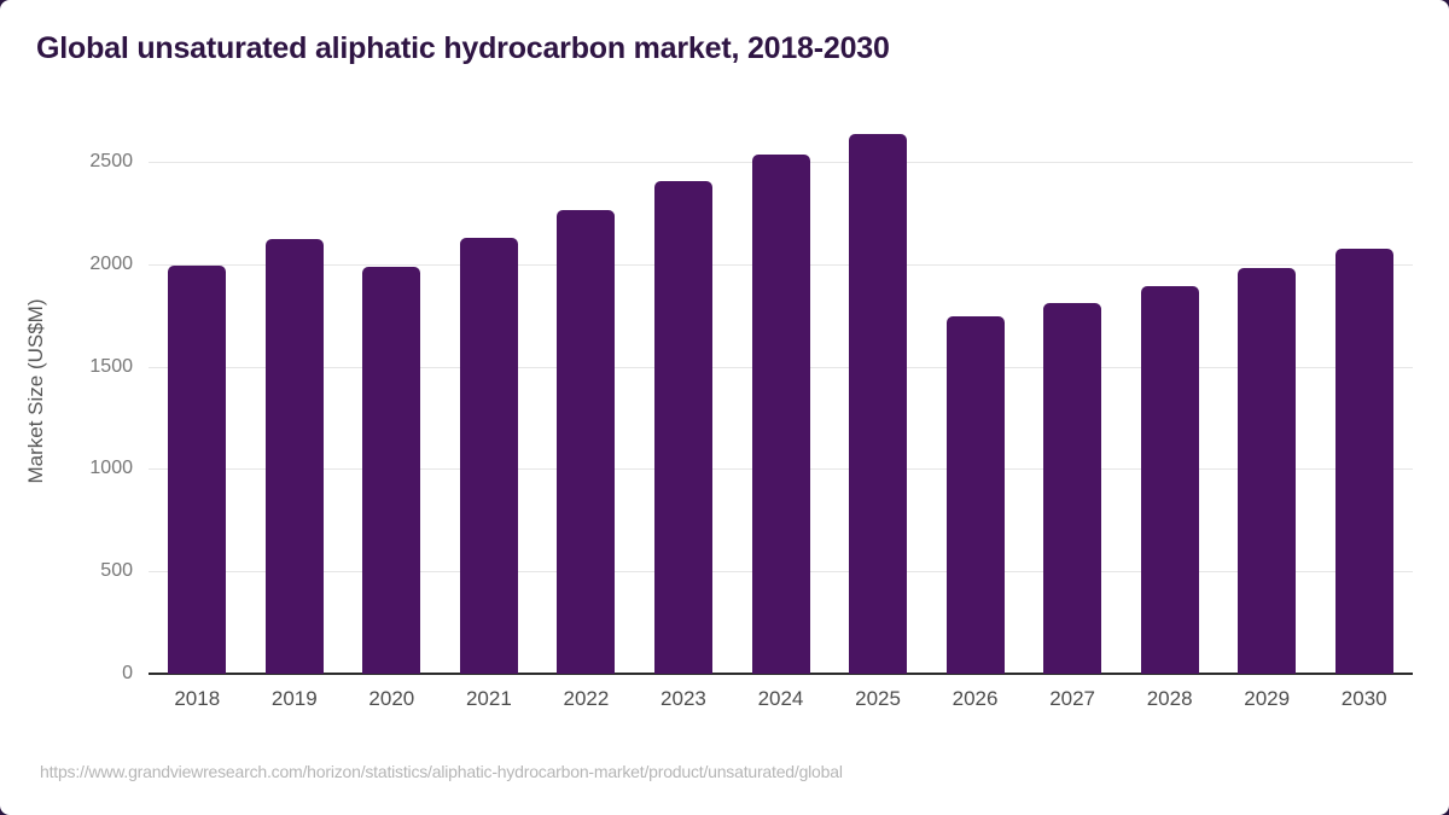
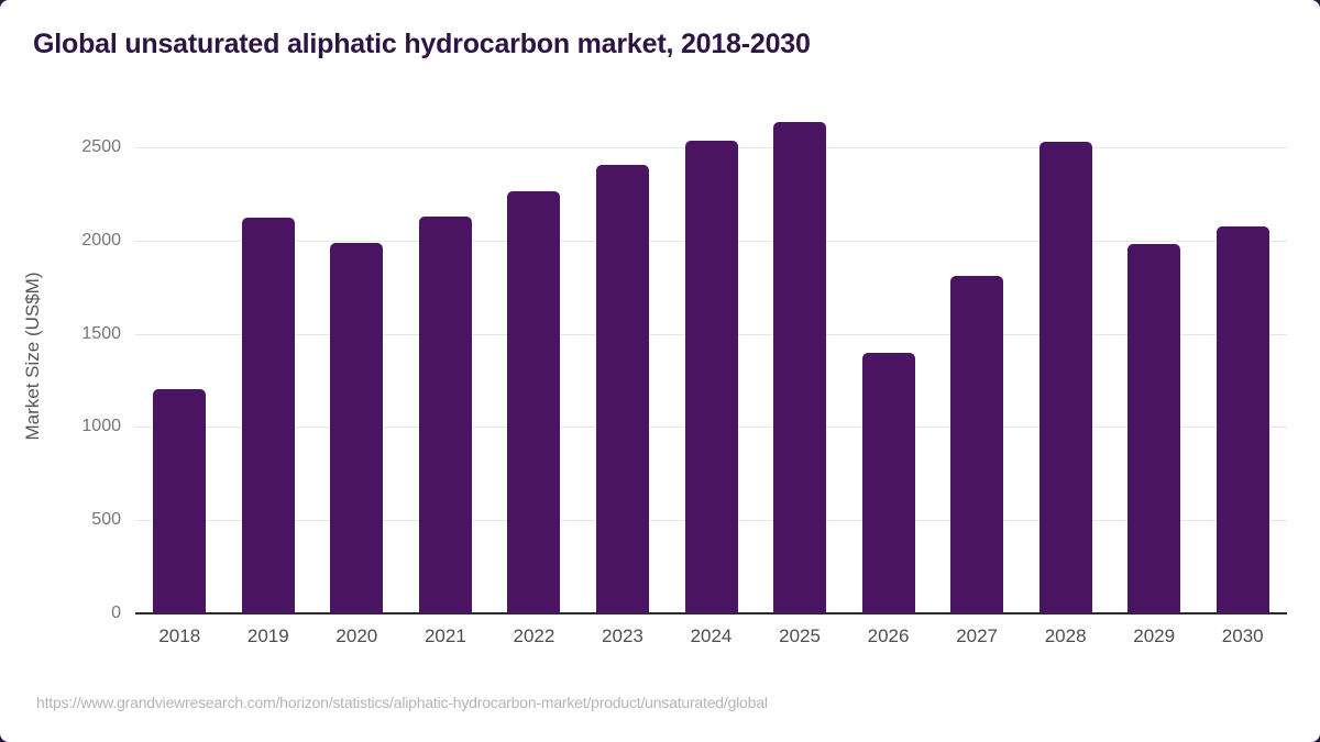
2018: 1990 -> 1200
2026: 1740 -> 1400
2028: 1900 -> 2530
